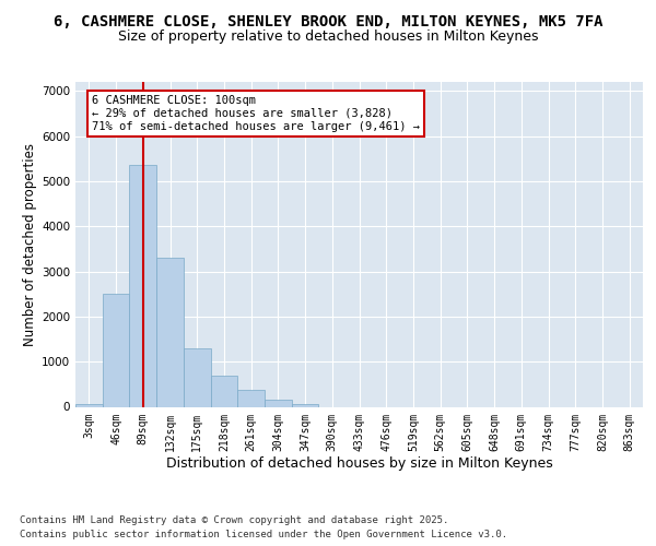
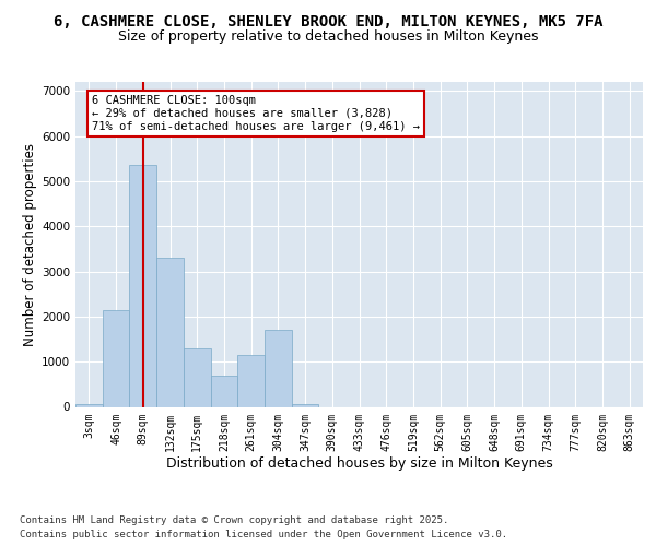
46sqm: 2500 -> 2150
261sqm: 380 -> 1150
304sqm: 150 -> 1700
